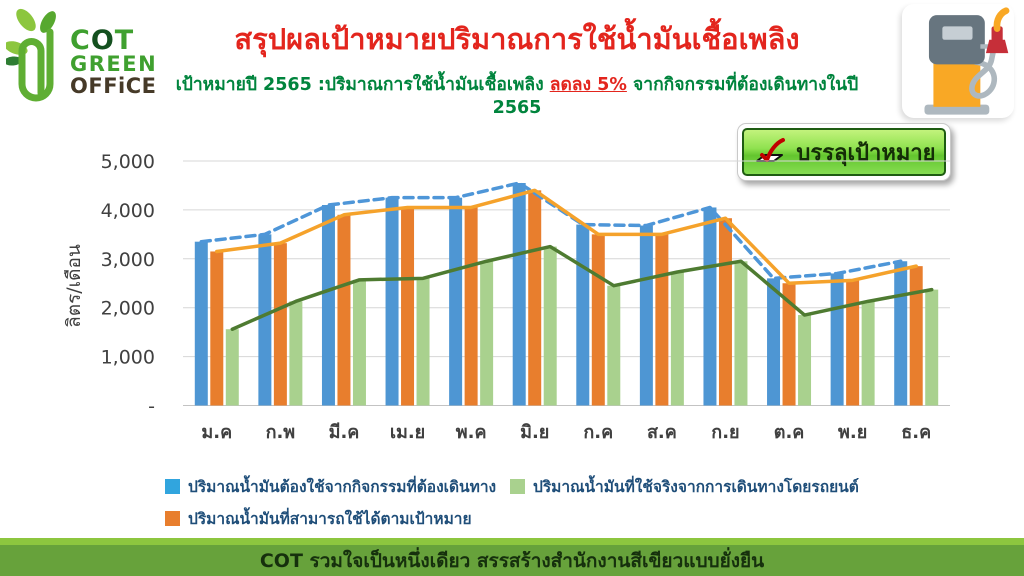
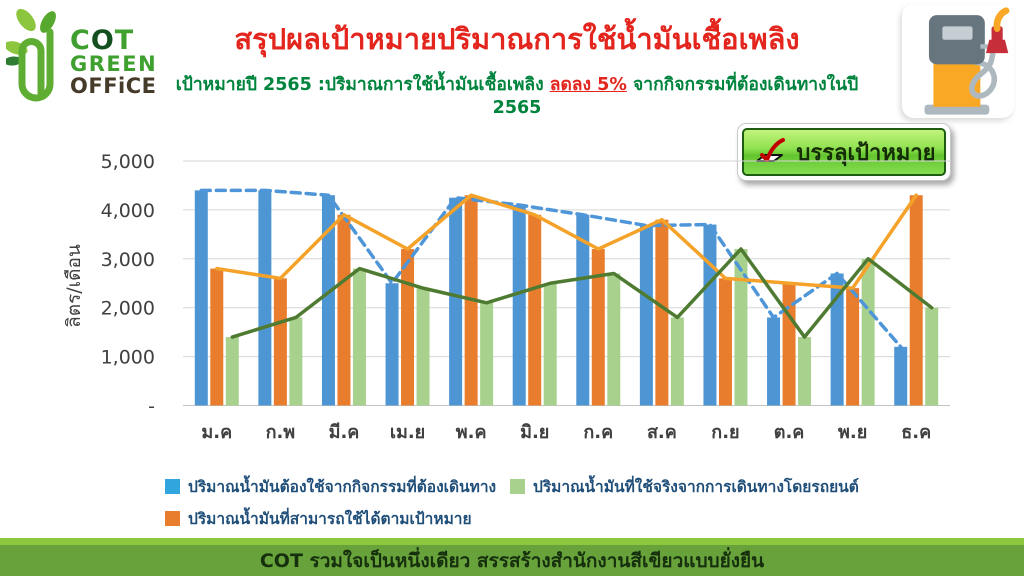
ปริมาณน้ำมันต้องใช้จากกิจกรรมที่ต้องเดินทาง/ม.ค: 3400 -> 4400
ปริมาณน้ำมันที่สามารถใช้ได้ตามเป้าหมาย/ม.ค: 3200 -> 2800
ปริมาณน้ำมันที่ใช้จริงจากการเดินทางโดยรถยนต์/ม.ค: 1600 -> 1400
ปริมาณน้ำมันต้องใช้จากกิจกรรมที่ต้องเดินทาง/ก.พ: 3500 -> 4400
ปริมาณน้ำมันที่สามารถใช้ได้ตามเป้าหมาย/ก.พ: 3300 -> 2600
ปริมาณน้ำมันที่ใช้จริงจากการเดินทางโดยรถยนต์/ก.พ: 2100 -> 1800
ปริมาณน้ำมันต้องใช้จากกิจกรรมที่ต้องเดินทาง/มี.ค: 4100 -> 4300
ปริมาณน้ำมันที่ใช้จริงจากการเดินทางโดยรถยนต์/มี.ค: 2600 -> 2800
ปริมาณน้ำมันต้องใช้จากกิจกรรมที่ต้องเดินทาง/เม.ย: 4200 -> 2500
ปริมาณน้ำมันที่สามารถใช้ได้ตามเป้าหมาย/เม.ย: 4000 -> 3200
ปริมาณน้ำมันที่ใช้จริงจากการเดินทางโดยรถยนต์/เม.ย: 2600 -> 2400
ปริมาณน้ำมันที่สามารถใช้ได้ตามเป้าหมาย/พ.ค: 4000 -> 4300
ปริมาณน้ำมันที่ใช้จริงจากการเดินทางโดยรถยนต์/พ.ค: 3000 -> 2100
ปริมาณน้ำมันต้องใช้จากกิจกรรมที่ต้องเดินทาง/มิ.ย: 4600 -> 4100
ปริมาณน้ำมันที่สามารถใช้ได้ตามเป้าหมาย/มิ.ย: 4400 -> 3900
ปริมาณน้ำมันที่ใช้จริงจากการเดินทางโดยรถยนต์/มิ.ย: 3200 -> 2500
ปริมาณน้ำมันต้องใช้จากกิจกรรมที่ต้องเดินทาง/ก.ค: 3700 -> 3900
ปริมาณน้ำมันที่สามารถใช้ได้ตามเป้าหมาย/ก.ค: 3500 -> 3200
ปริมาณน้ำมันที่ใช้จริงจากการเดินทางโดยรถยนต์/ก.ค: 2400 -> 2700
ปริมาณน้ำมันที่สามารถใช้ได้ตามเป้าหมาย/ส.ค: 3500 -> 3800
ปริมาณน้ำมันที่ใช้จริงจากการเดินทางโดยรถยนต์/ส.ค: 2700 -> 1800
ปริมาณน้ำมันต้องใช้จากกิจกรรมที่ต้องเดินทาง/ก.ย: 4000 -> 3700
ปริมาณน้ำมันที่สามารถใช้ได้ตามเป้าหมาย/ก.ย: 3800 -> 2600
ปริมาณน้ำมันที่ใช้จริงจากการเดินทางโดยรถยนต์/ก.ย: 3000 -> 3200
ปริมาณน้ำมันต้องใช้จากกิจกรรมที่ต้องเดินทาง/ต.ค: 2600 -> 1800
ปริมาณน้ำมันที่ใช้จริงจากการเดินทางโดยรถยนต์/ต.ค: 1800 -> 1400
ปริมาณน้ำมันที่สามารถใช้ได้ตามเป้าหมาย/พ.ย: 2600 -> 2400
ปริมาณน้ำมันที่ใช้จริงจากการเดินทางโดยรถยนต์/พ.ย: 2100 -> 3000
ปริมาณน้ำมันต้องใช้จากกิจกรรมที่ต้องเดินทาง/ธ.ค: 3000 -> 1200
ปริมาณน้ำมันที่สามารถใช้ได้ตามเป้าหมาย/ธ.ค: 2800 -> 4300
ปริมาณน้ำมันที่ใช้จริงจากการเดินทางโดยรถยนต์/ธ.ค: 2400 -> 2000
